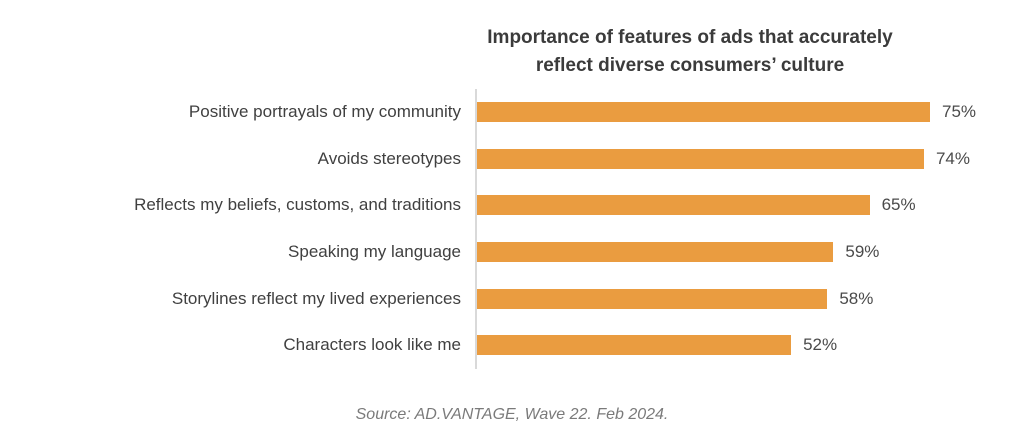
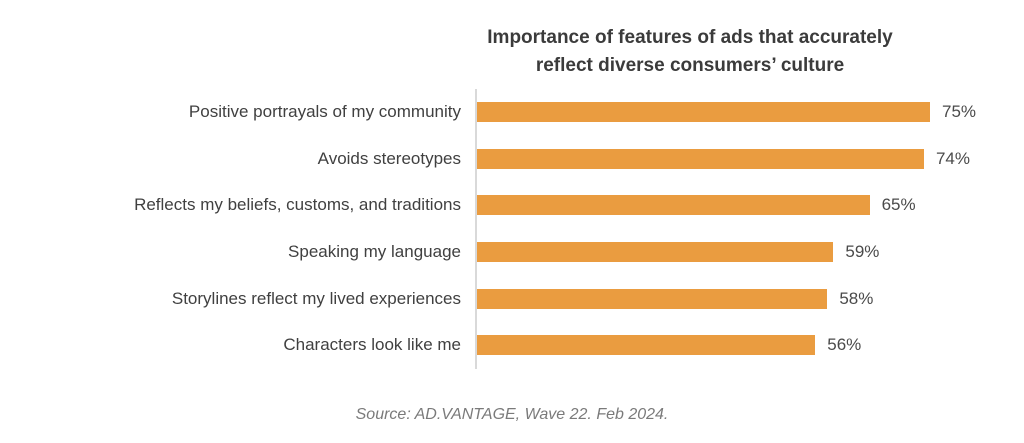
Characters look like me: 52% -> 56%
